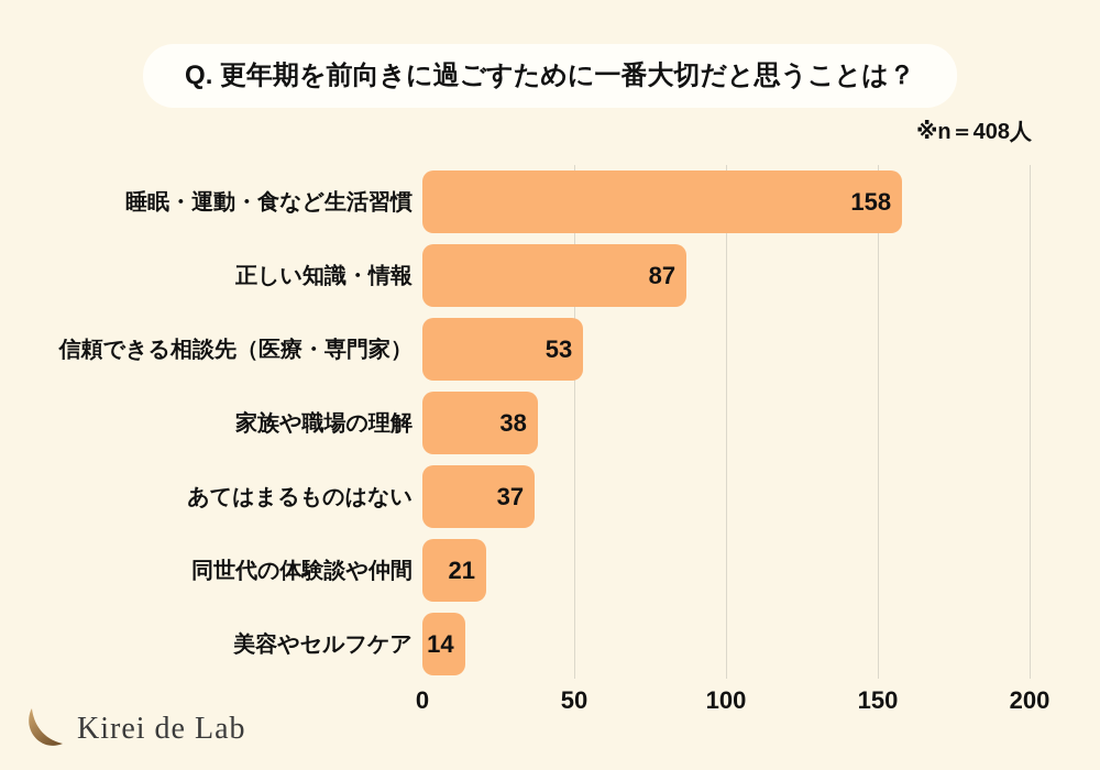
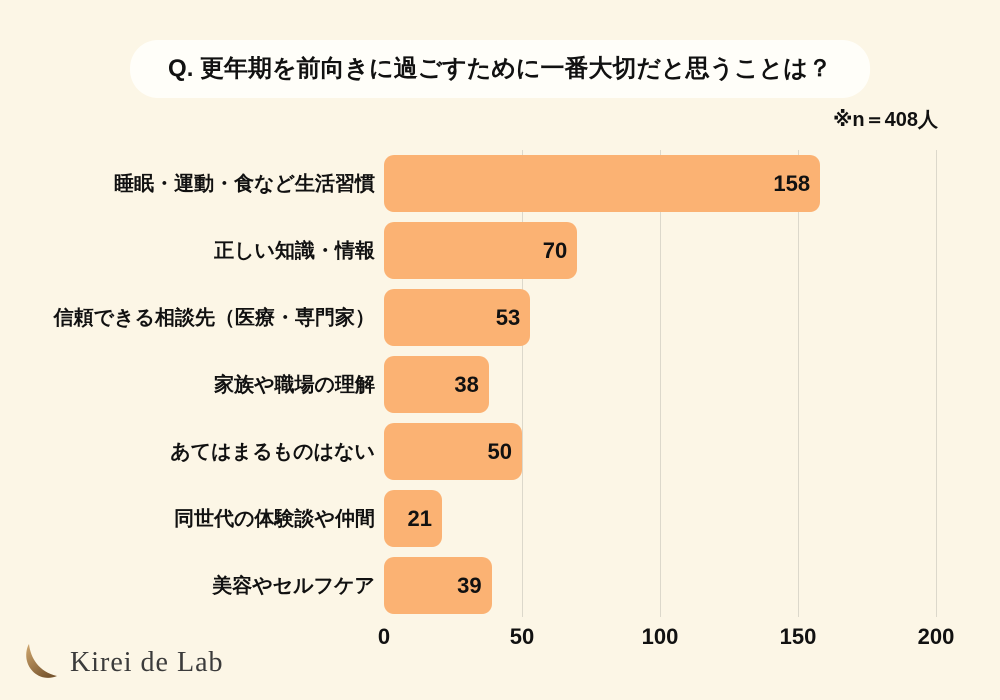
正しい知識・情報: 87 -> 70
あてはまるものはない: 37 -> 50
美容やセルフケア: 14 -> 39
